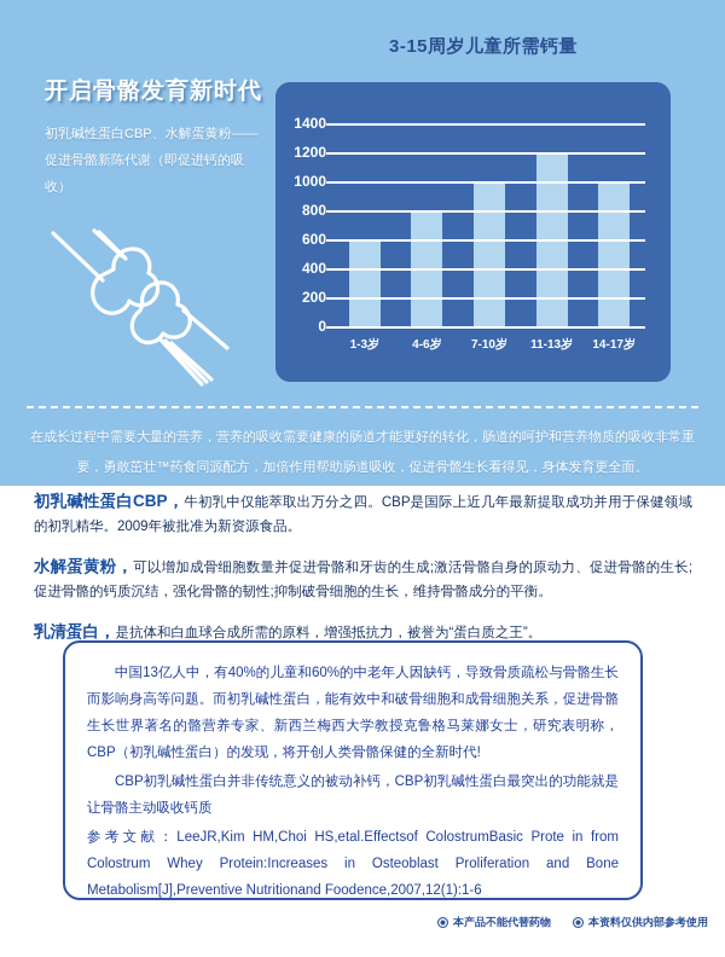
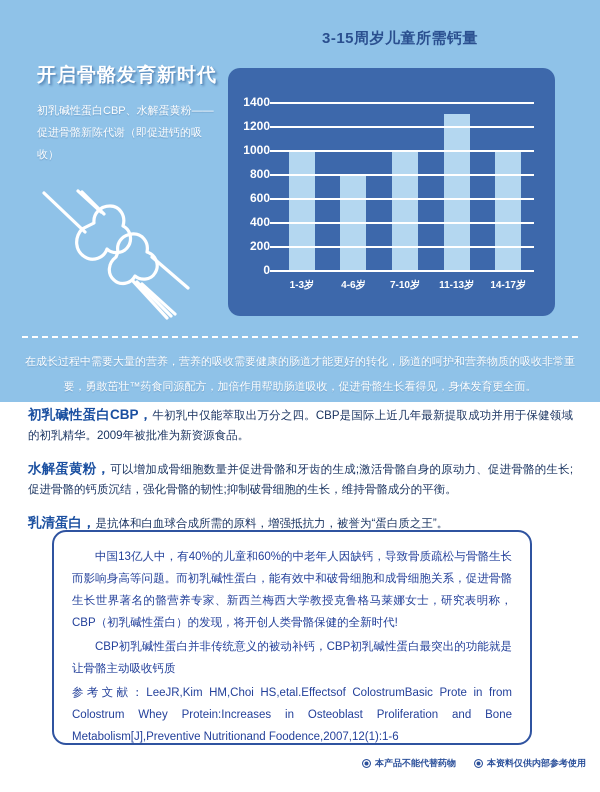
1-3岁: 600 -> 1000
11-13岁: 1200 -> 1300
